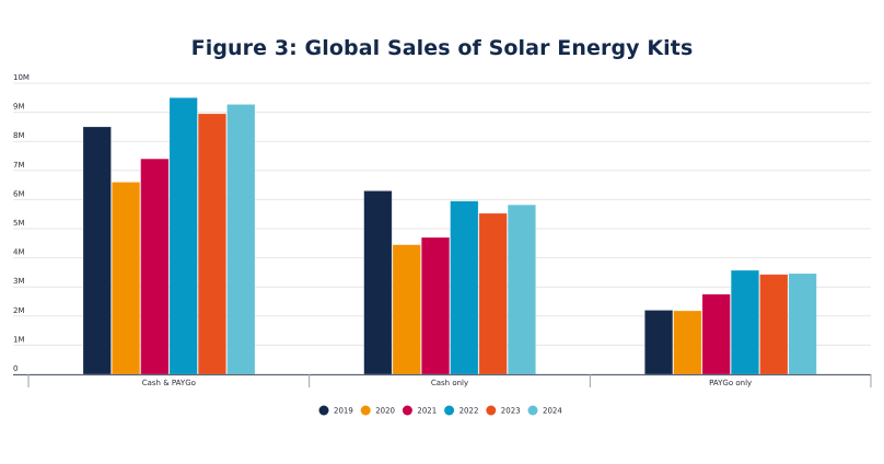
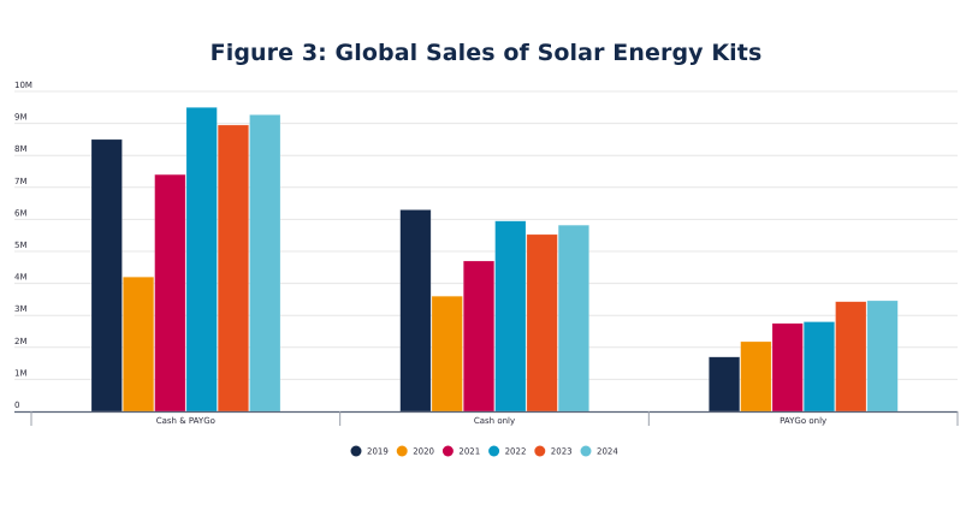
2020/Cash & PAYGo: 6.6M -> 4.2M
2020/Cash only: 4.4M -> 3.6M
2019/PAYGo only: 2.2M -> 1.7M
2022/PAYGo only: 3.6M -> 2.8M
